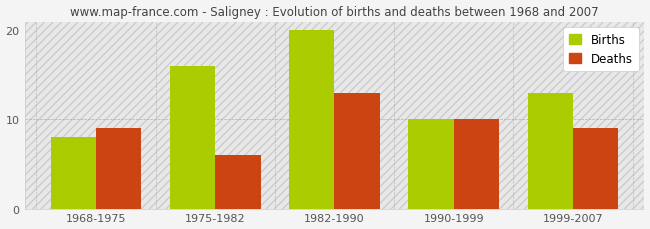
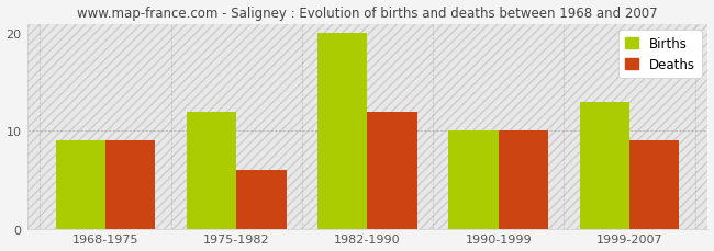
Births/1968-1975: 8 -> 9
Births/1975-1982: 16 -> 12
Deaths/1982-1990: 13 -> 12
